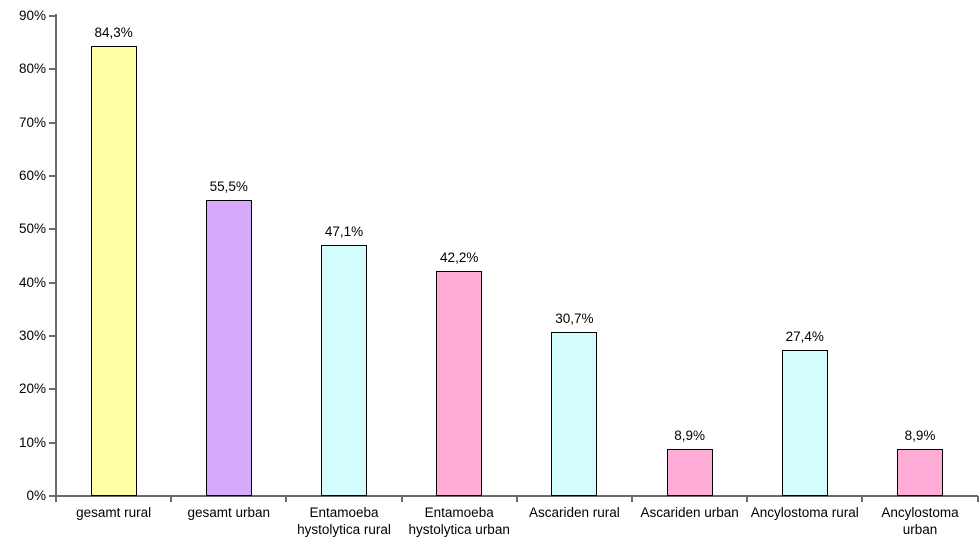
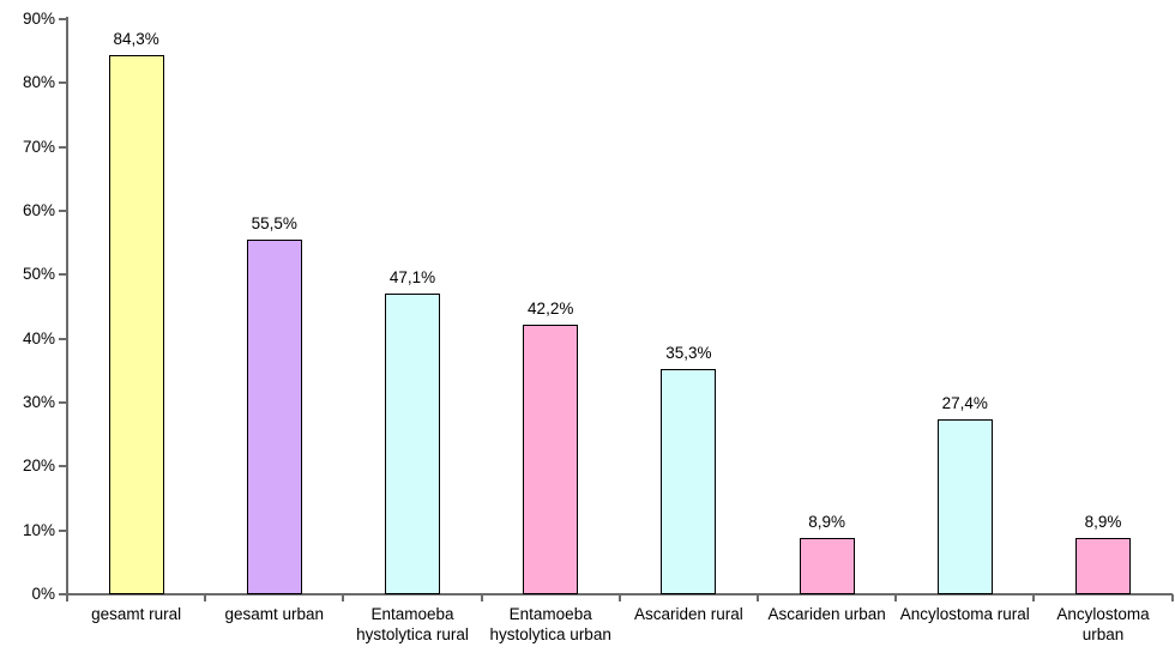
Ascariden rural: 30,7% -> 35,3%
